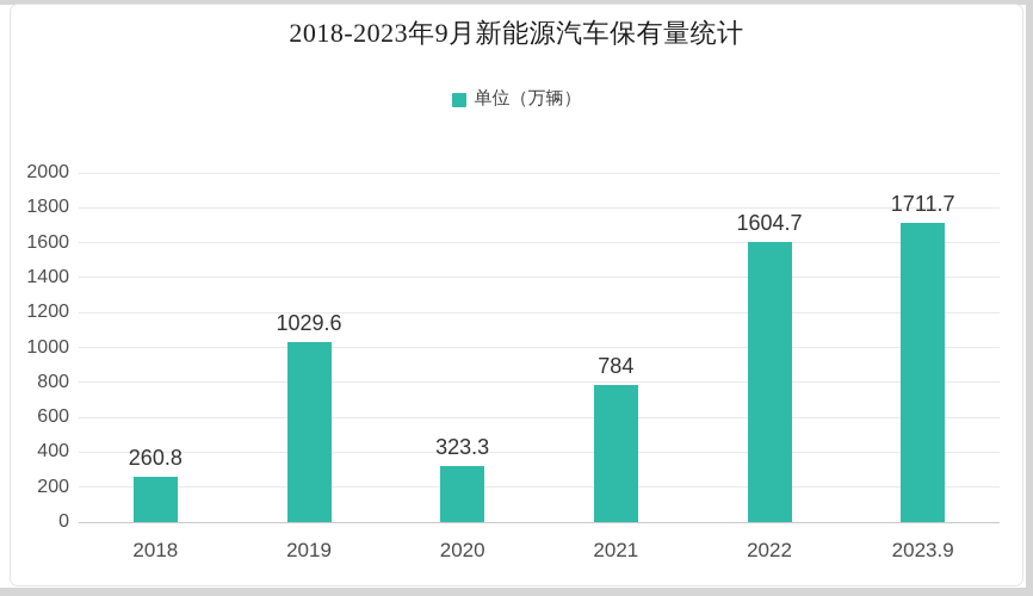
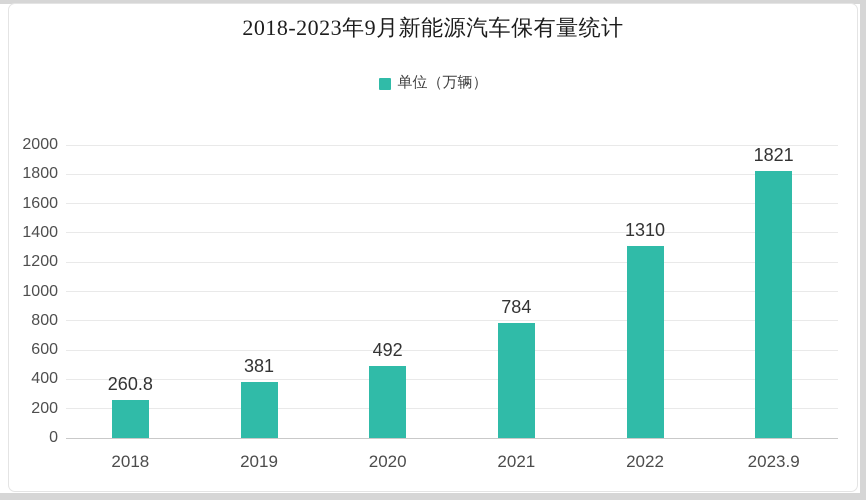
2019: 1029.6 -> 381
2020: 323.3 -> 492
2022: 1604.7 -> 1310
2023.9: 1711.7 -> 1821
